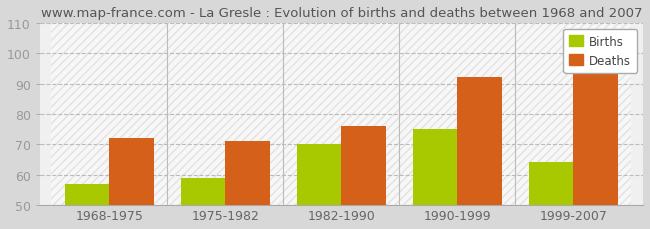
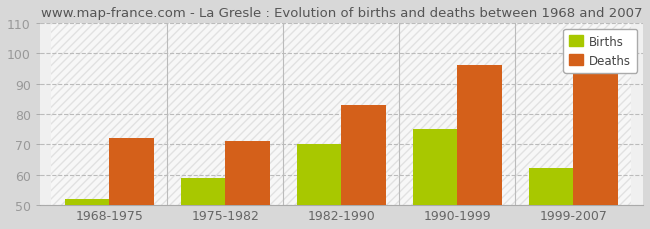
Births/1968-1975: 57 -> 52
Deaths/1982-1990: 76 -> 83
Deaths/1990-1999: 92 -> 96
Births/1999-2007: 64 -> 62
